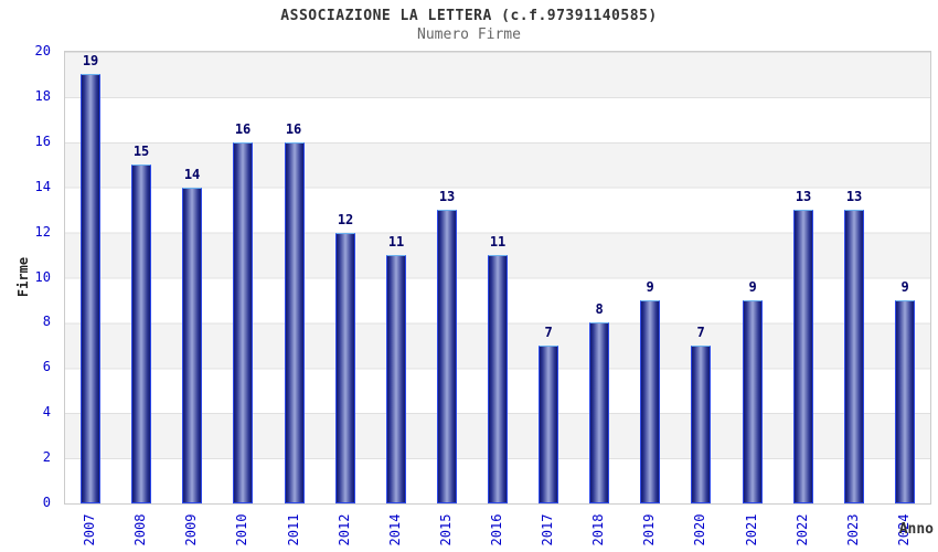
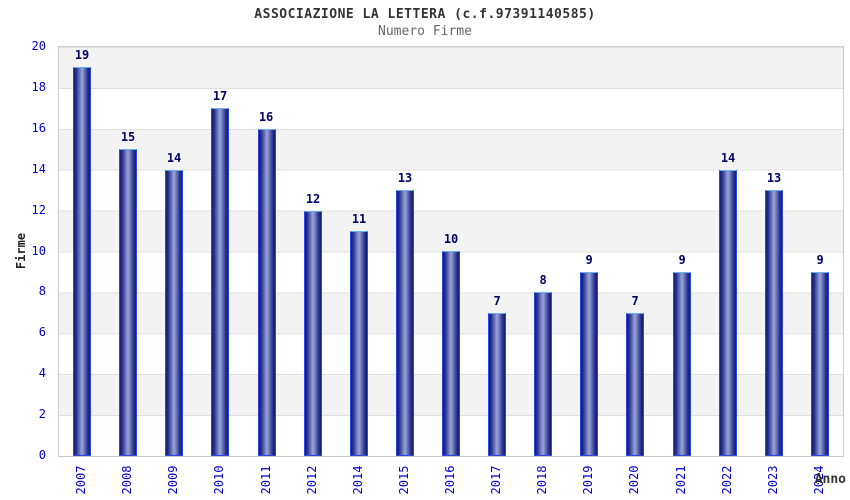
2010: 16 -> 17
2016: 11 -> 10
2022: 13 -> 14
